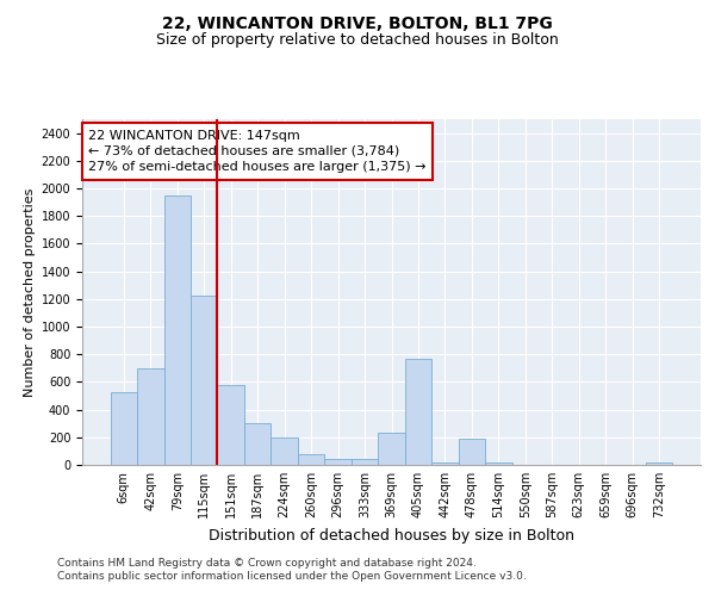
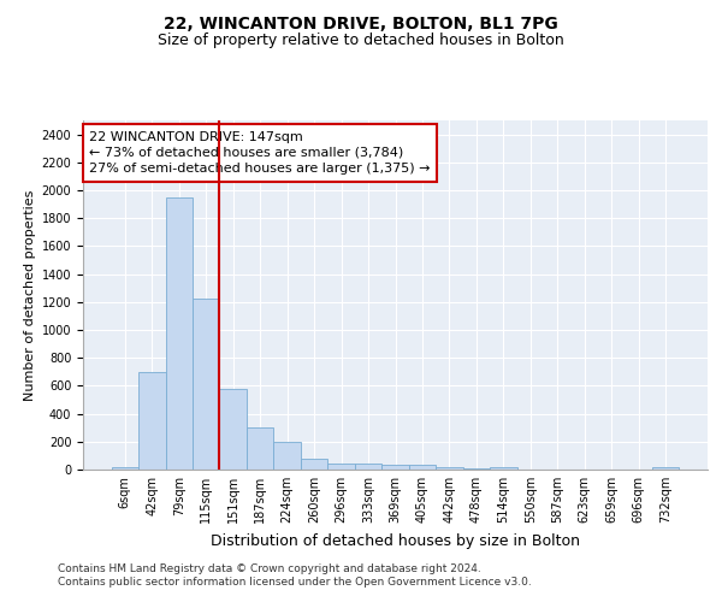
6sqm: 530 -> 20
369sqm: 230 -> 40
405sqm: 770 -> 40
478sqm: 190 -> 0
